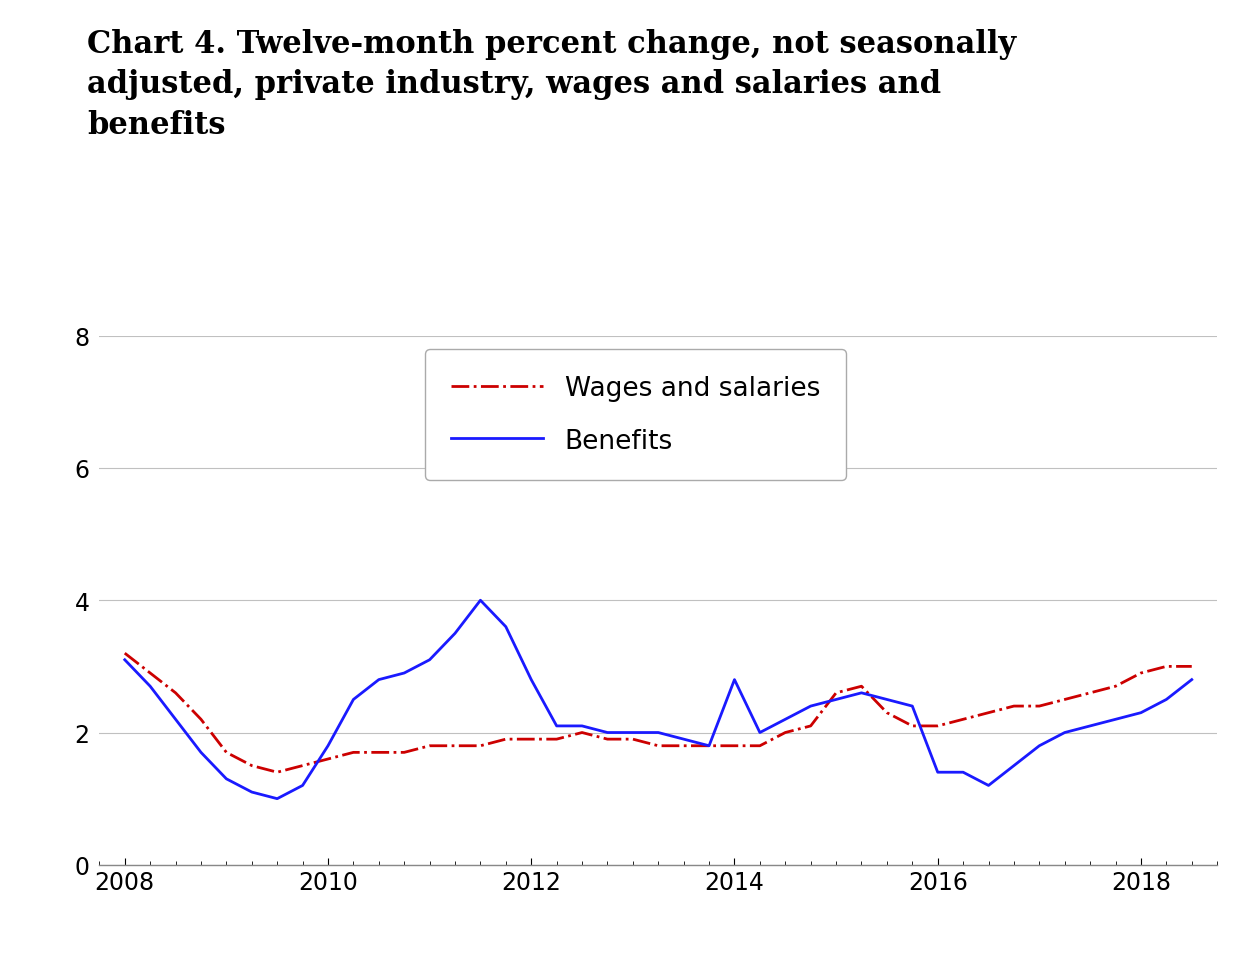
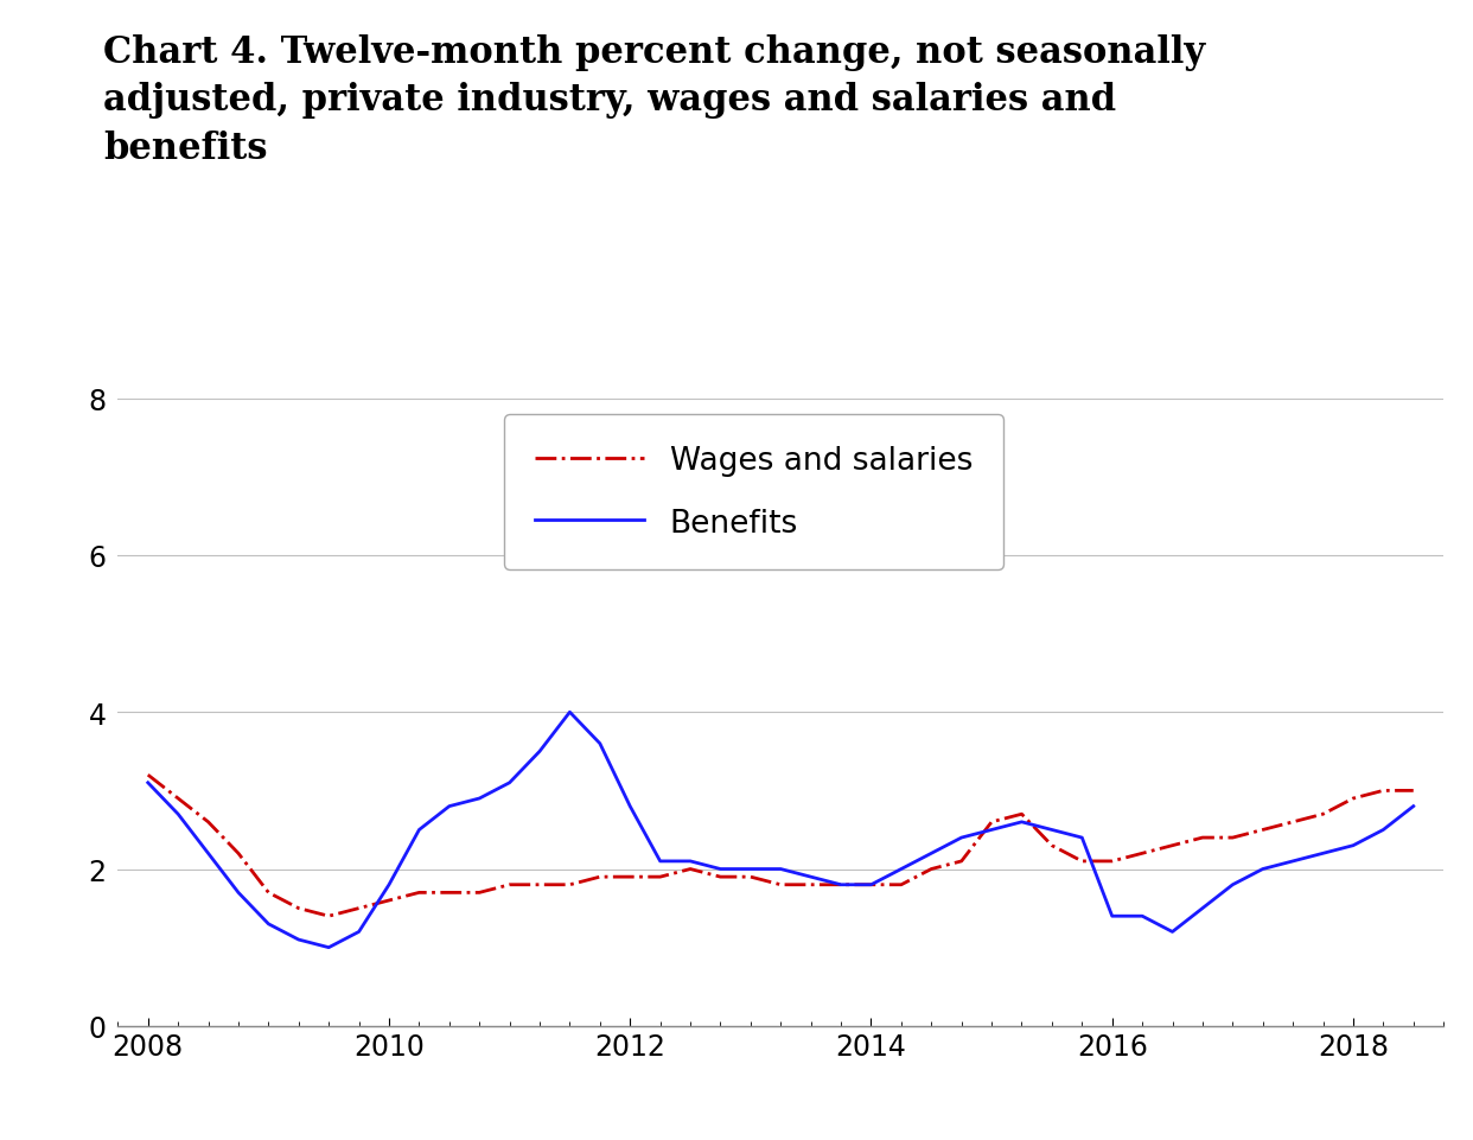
Benefits/2014: 2.8 -> 1.8
